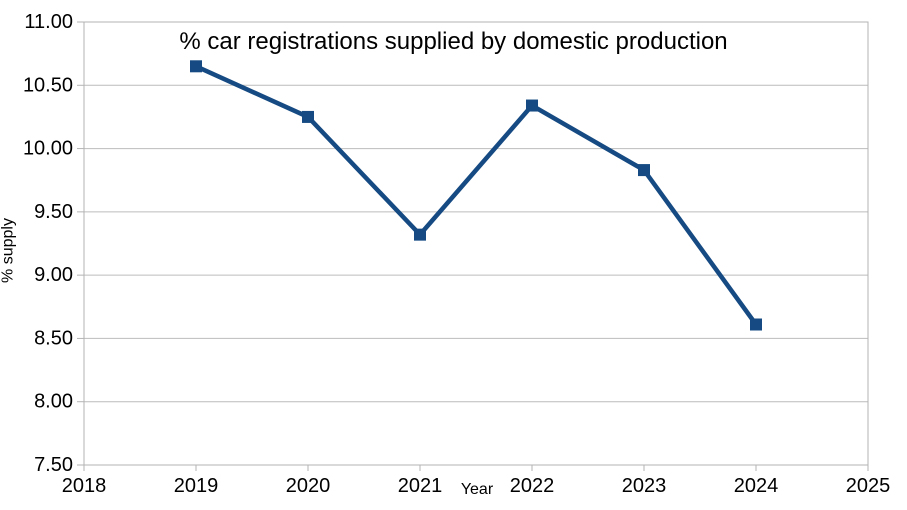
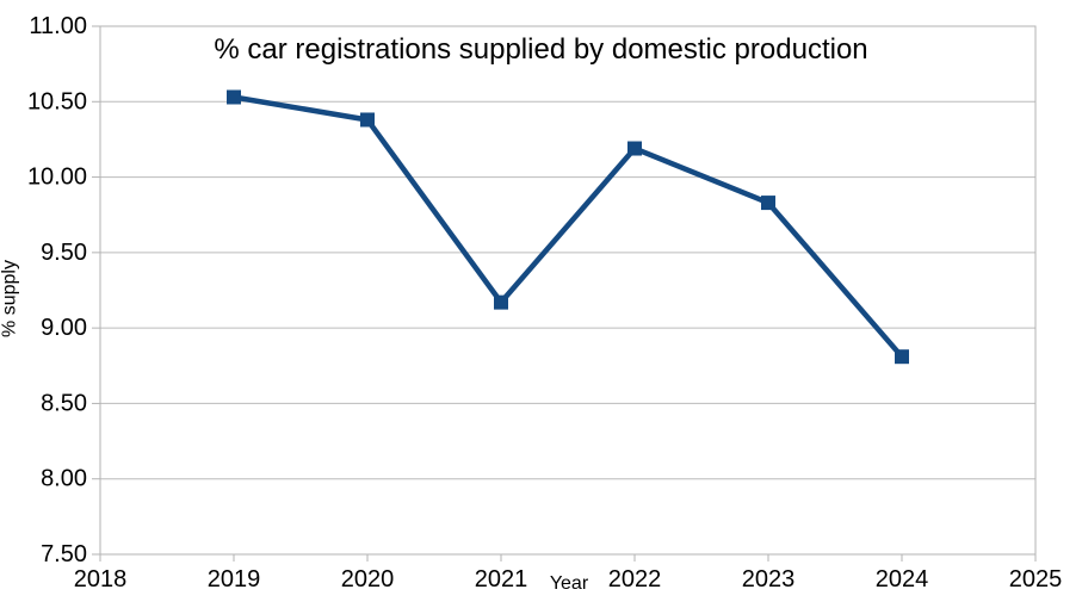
2019: 10.65 -> 10.53
2020: 10.25 -> 10.38
2021: 9.32 -> 9.17
2022: 10.34 -> 10.19
2024: 8.61 -> 8.81
